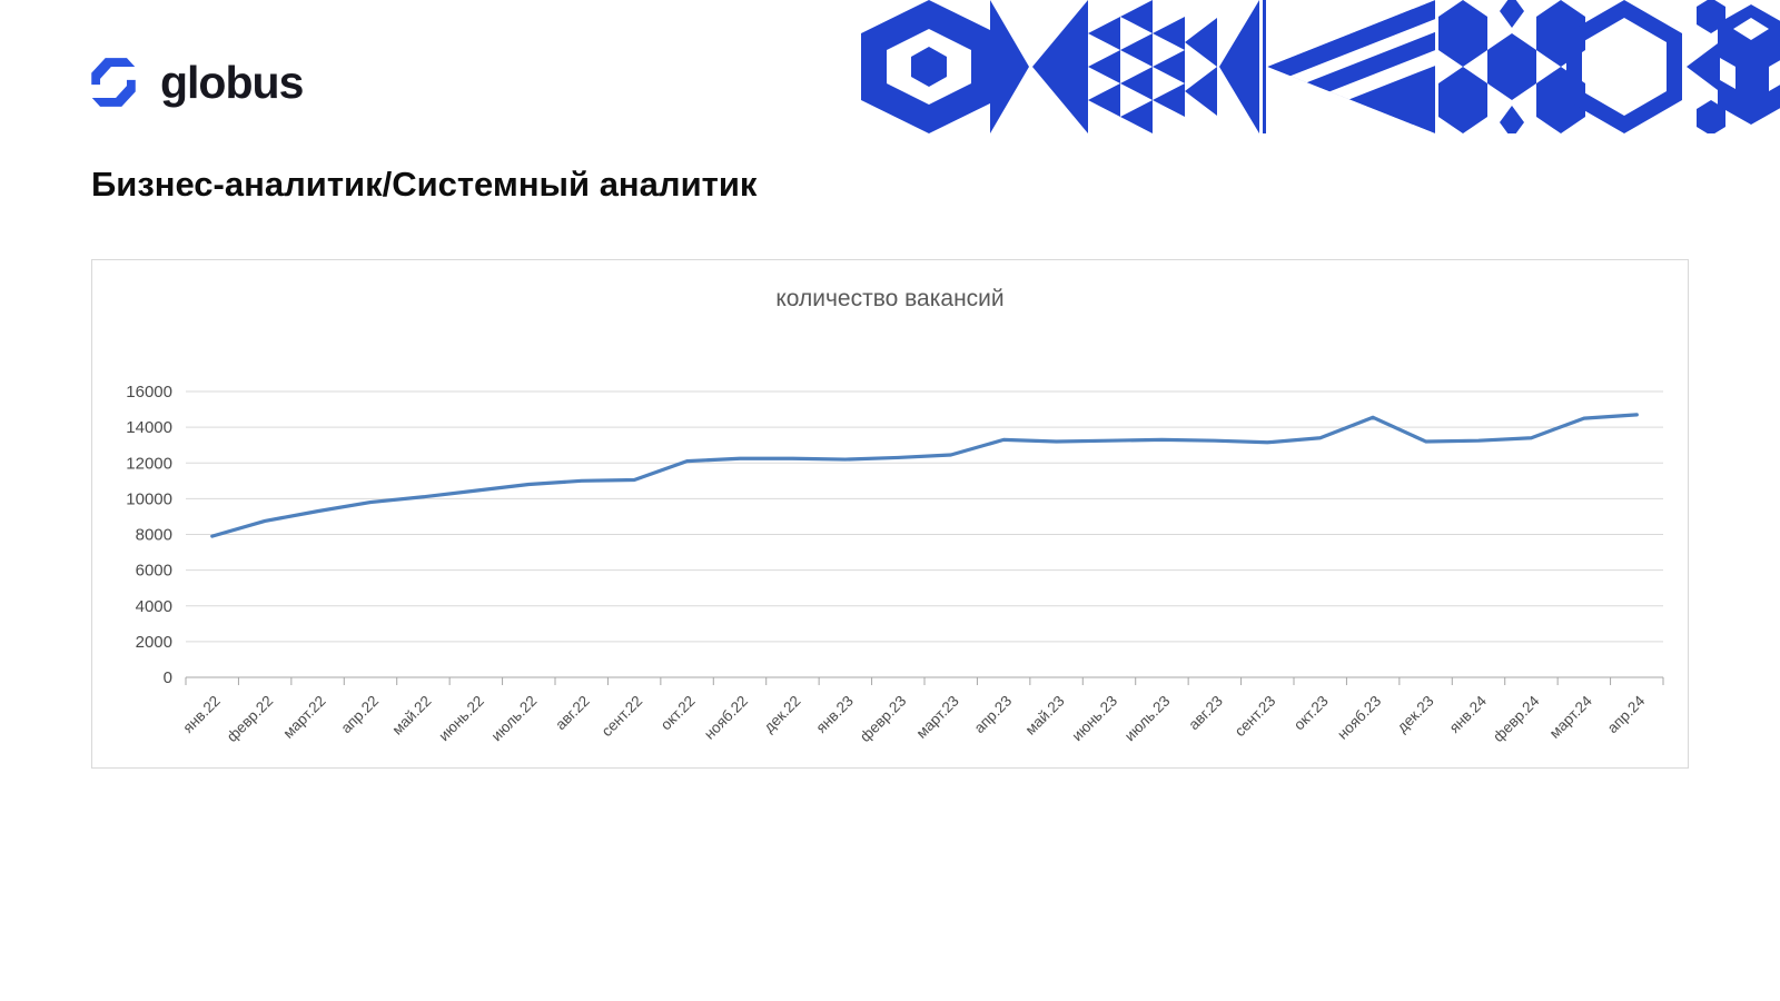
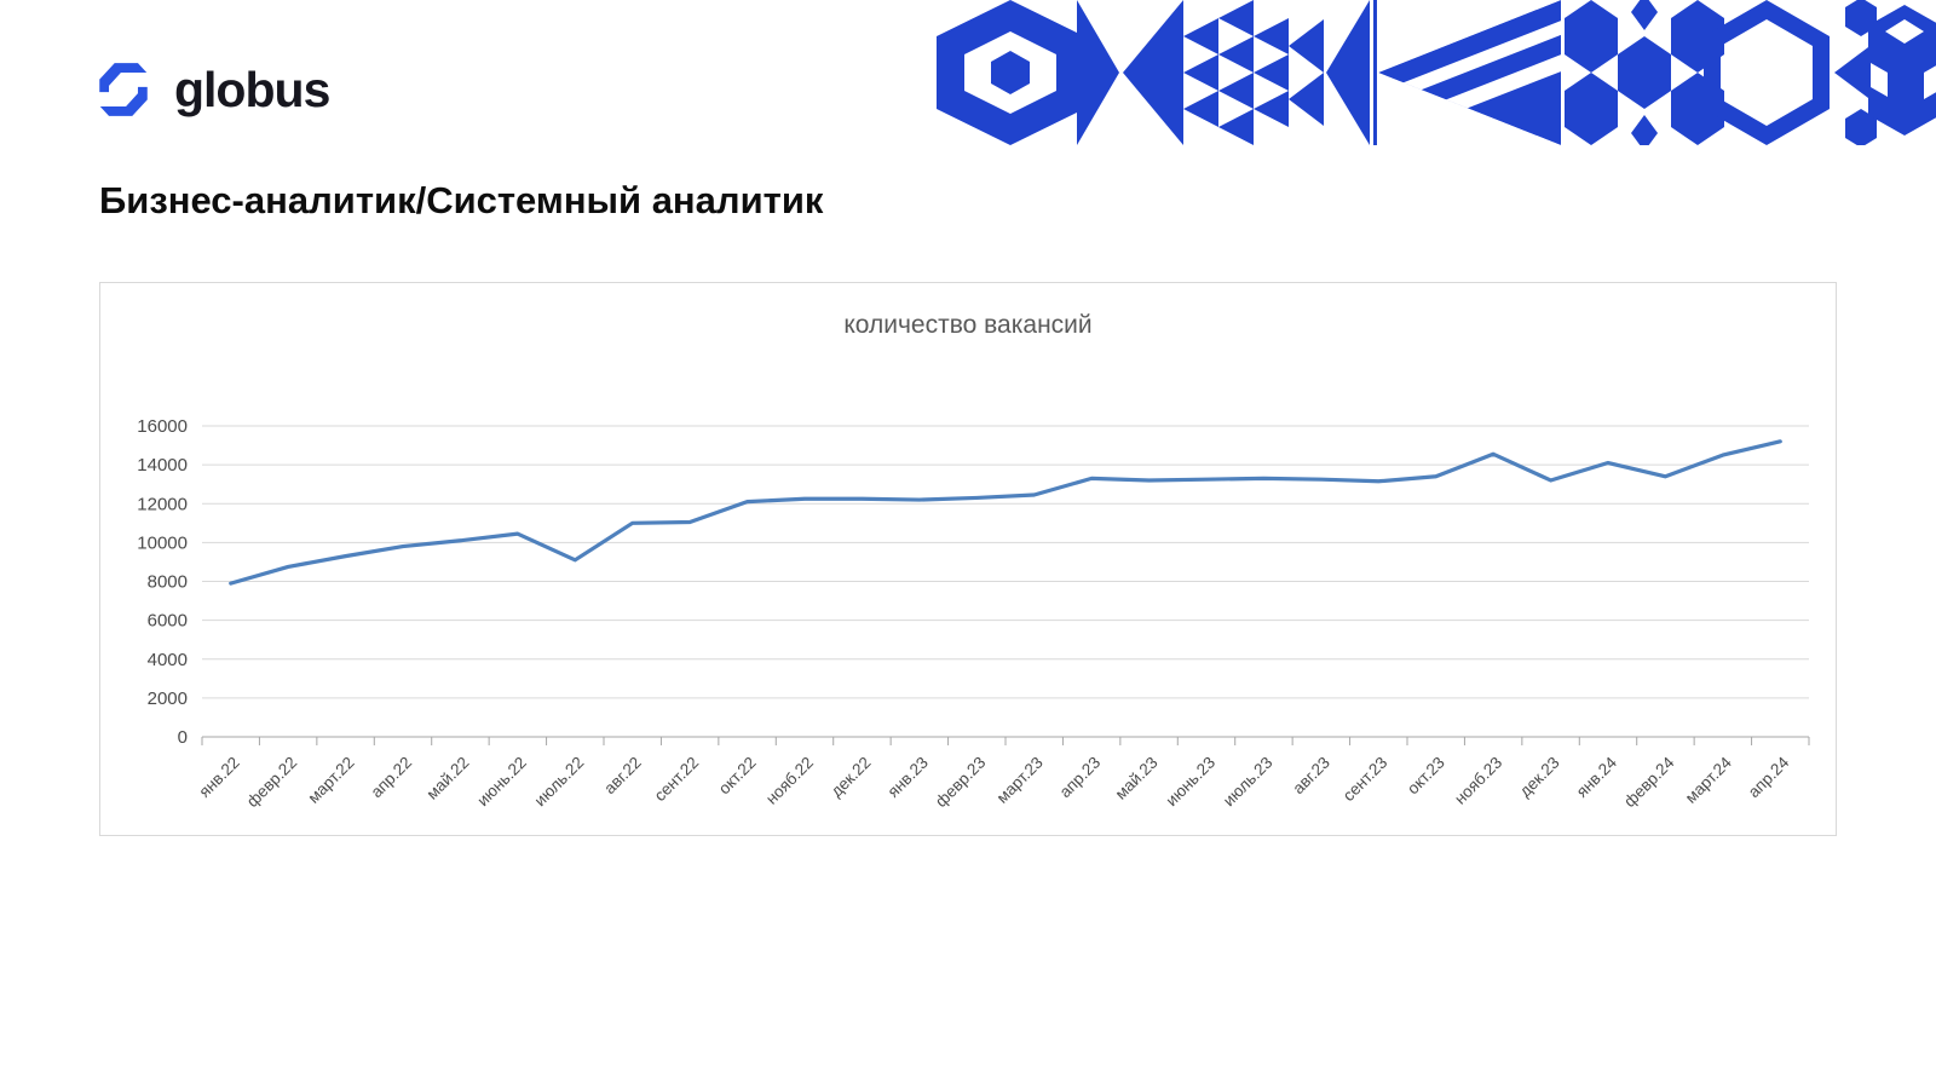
июль.22: 10800 -> 9100
янв.24: 13200 -> 14100
апр.24: 14700 -> 15200
